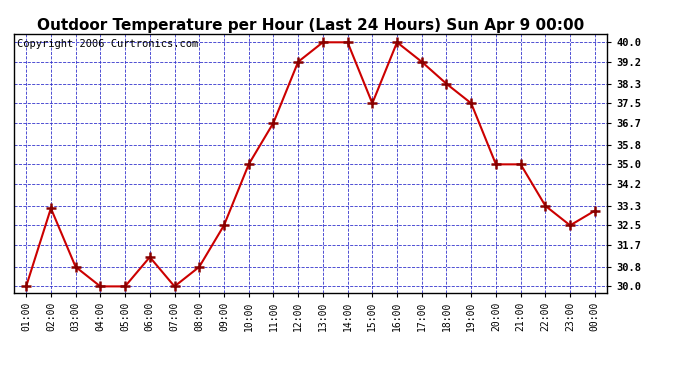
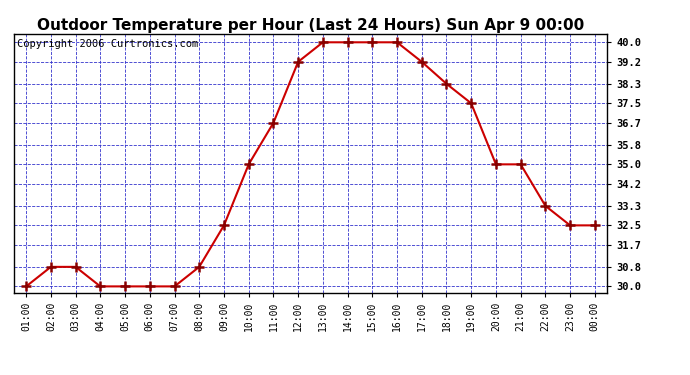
02:00: 33.2 -> 30.8
06:00: 31.2 -> 30.0
15:00: 37.5 -> 40.0
00:00: 33.1 -> 32.5
